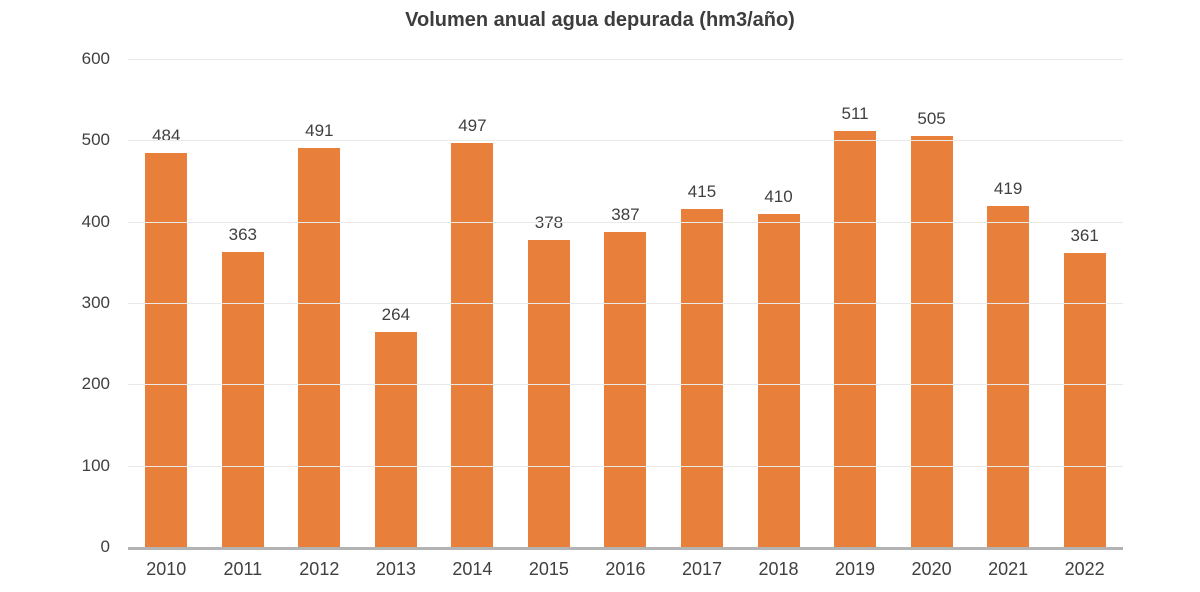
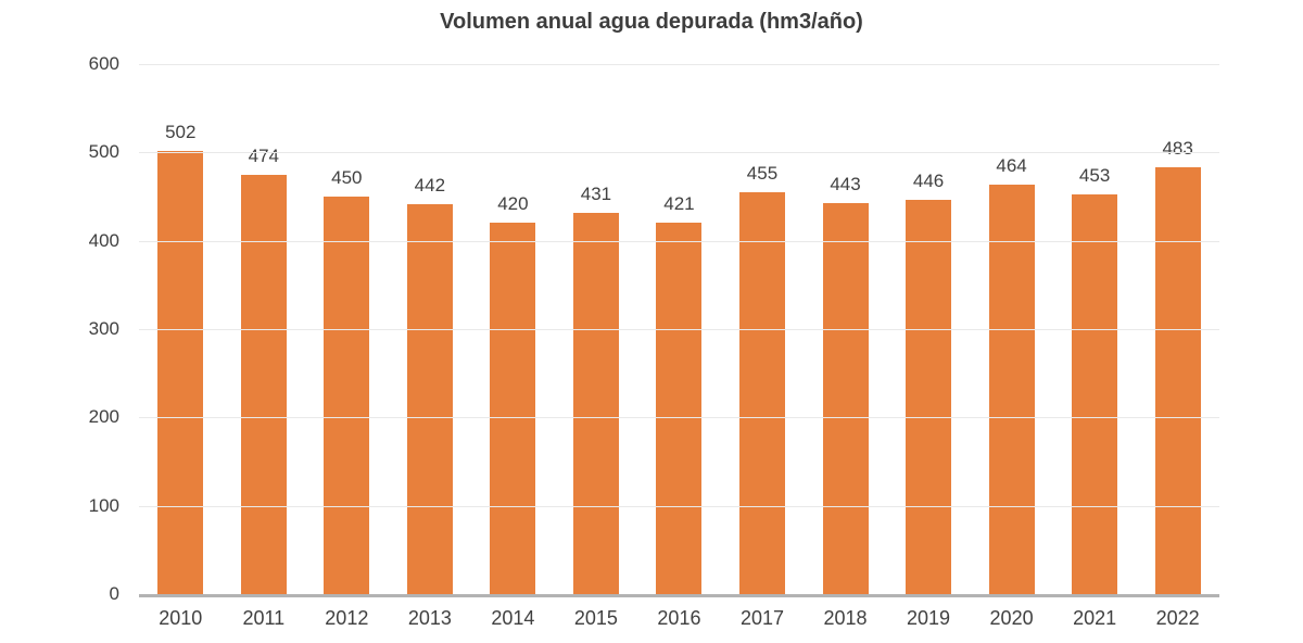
2010: 484 -> 502
2011: 363 -> 474
2012: 491 -> 450
2013: 264 -> 442
2014: 497 -> 420
2015: 378 -> 431
2016: 387 -> 421
2017: 415 -> 455
2018: 410 -> 443
2019: 511 -> 446
2020: 505 -> 464
2021: 419 -> 453
2022: 361 -> 483
